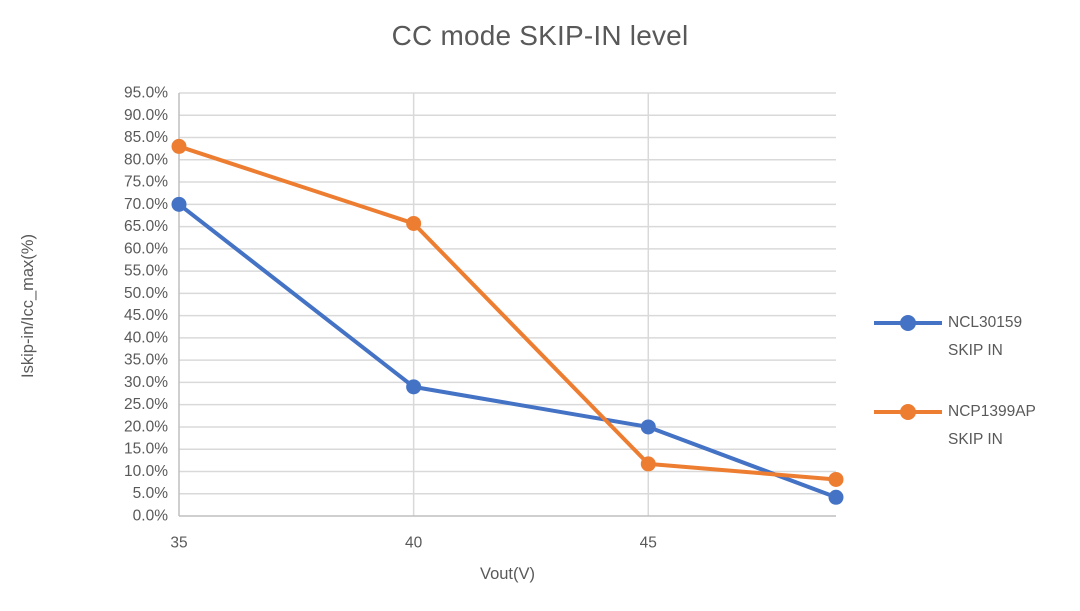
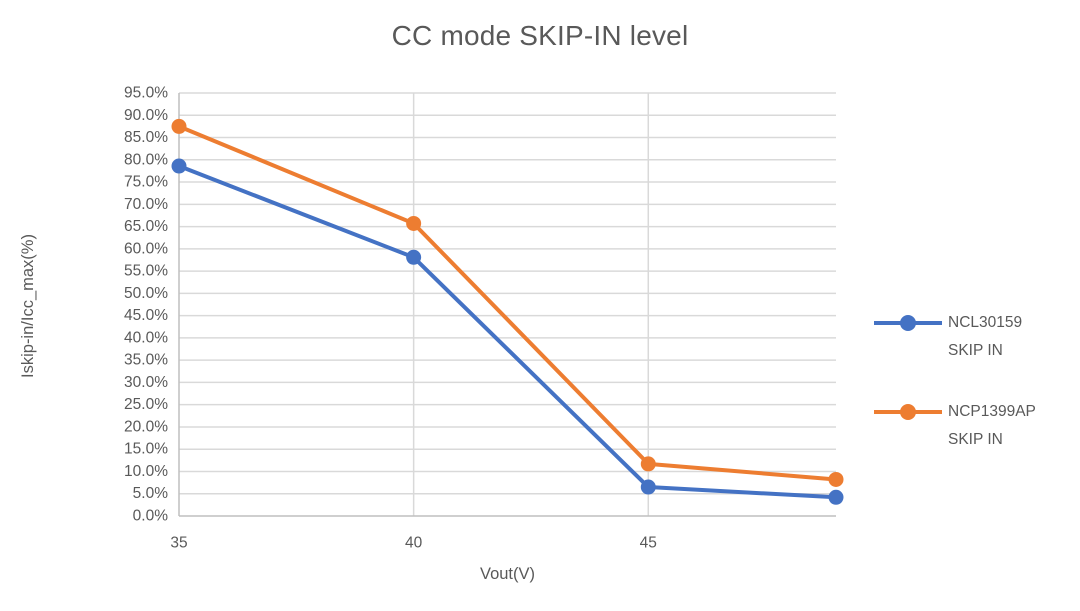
NCL30159 SKIP IN/35: 70% -> 79%
NCP1399AP SKIP IN/35: 83% -> 88%
NCL30159 SKIP IN/40: 29% -> 58%
NCL30159 SKIP IN/45: 20% -> 6%
